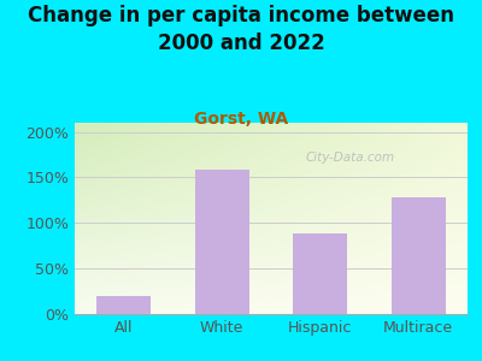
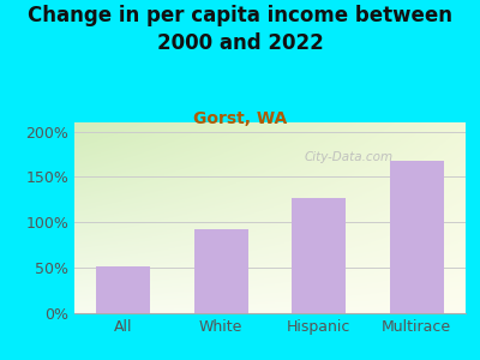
All: 20% -> 52%
White: 158% -> 93%
Hispanic: 88% -> 127%
Multirace: 128% -> 168%
